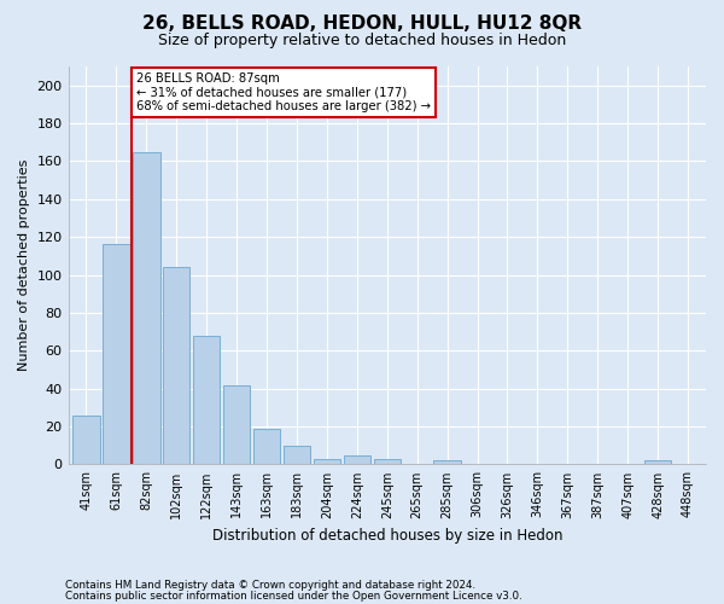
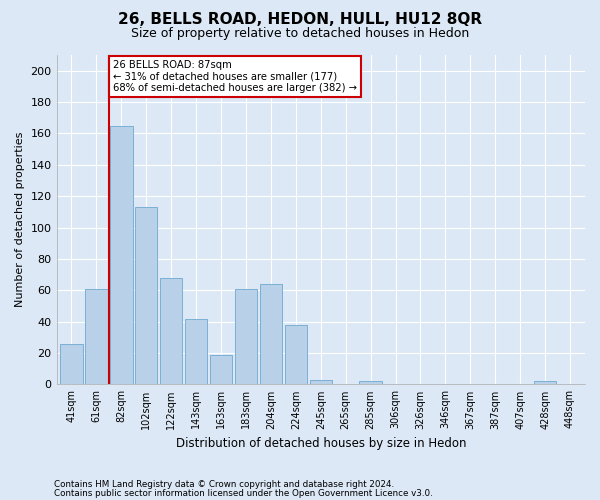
61sqm: 116 -> 61
102sqm: 104 -> 113
183sqm: 10 -> 61
204sqm: 3 -> 64
224sqm: 5 -> 38
